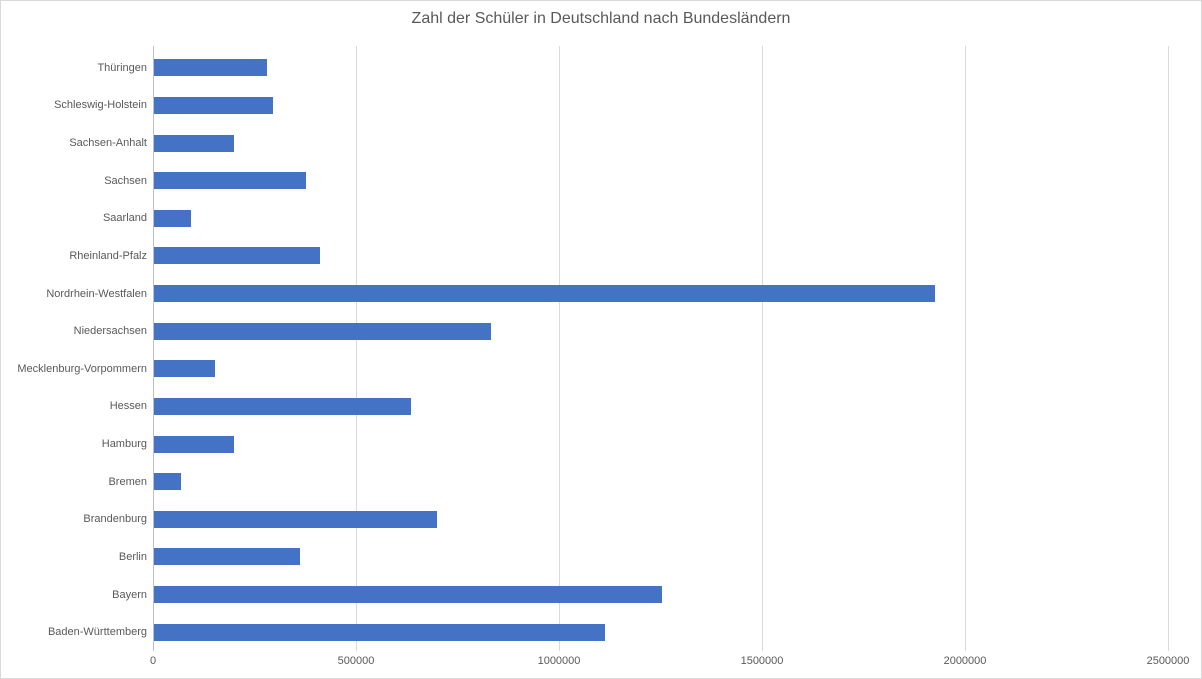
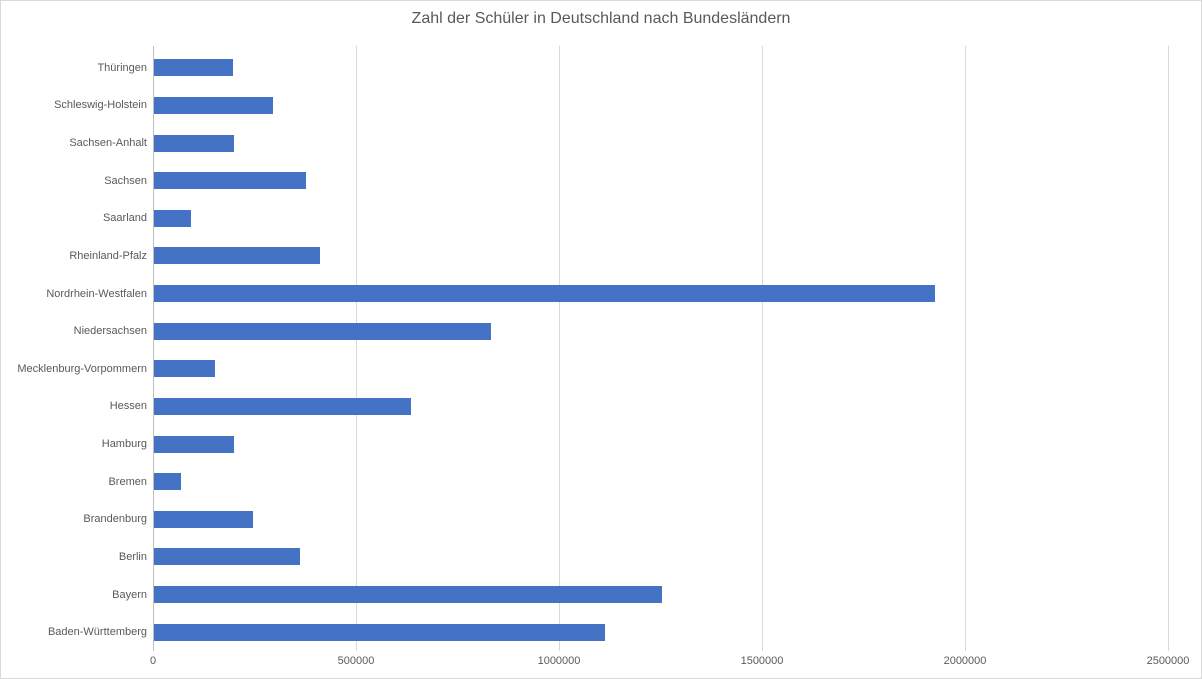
Thüringen: 280000 -> 200000
Brandenburg: 700000 -> 250000
